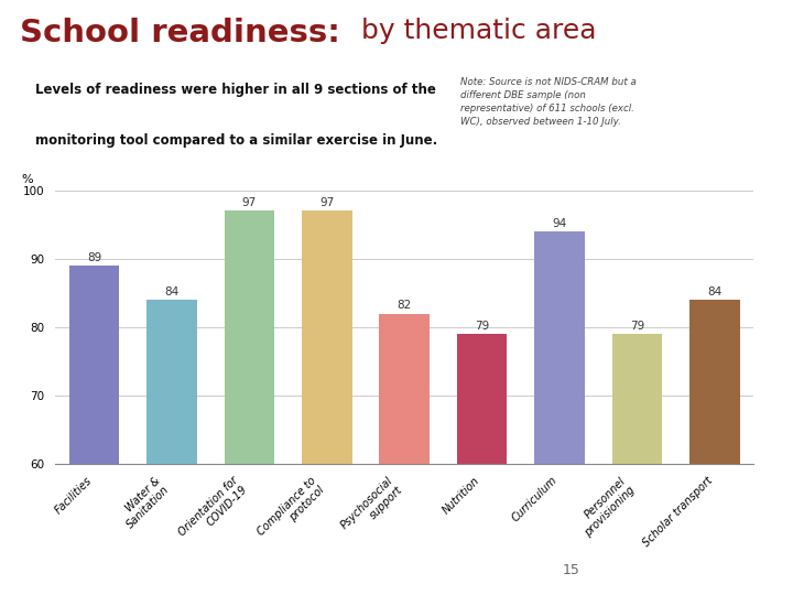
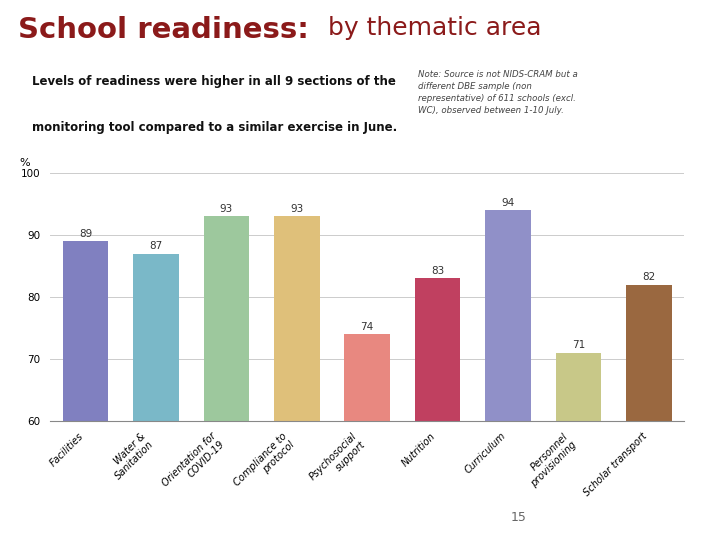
Water & Sanitation: 84 -> 87
Orientation for COVID-19: 97 -> 93
Compliance to protocol: 97 -> 93
Psychosocial support: 82 -> 74
Nutrition: 79 -> 83
Personnel provisioning: 79 -> 71
Scholar transport: 84 -> 82
